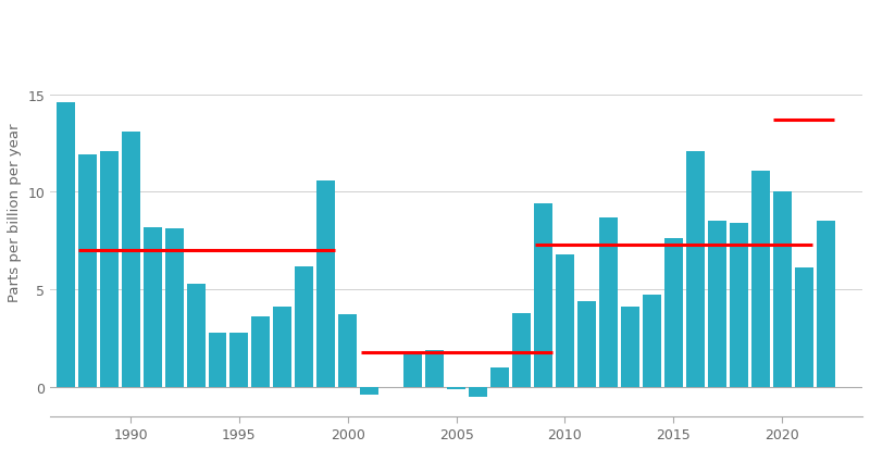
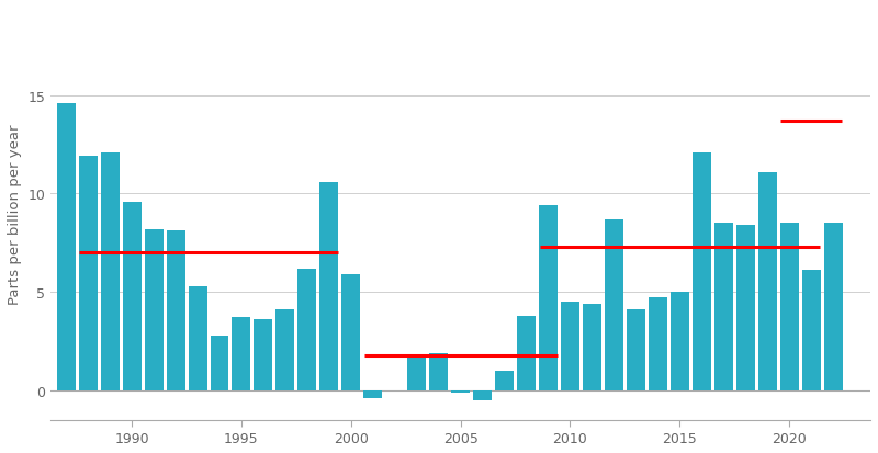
1990: 13.1 -> 9.6
1995: 2.8 -> 3.7
2000: 3.7 -> 5.9
2010: 6.8 -> 4.5
2015: 7.6 -> 5.0
2020: 10.0 -> 8.5
